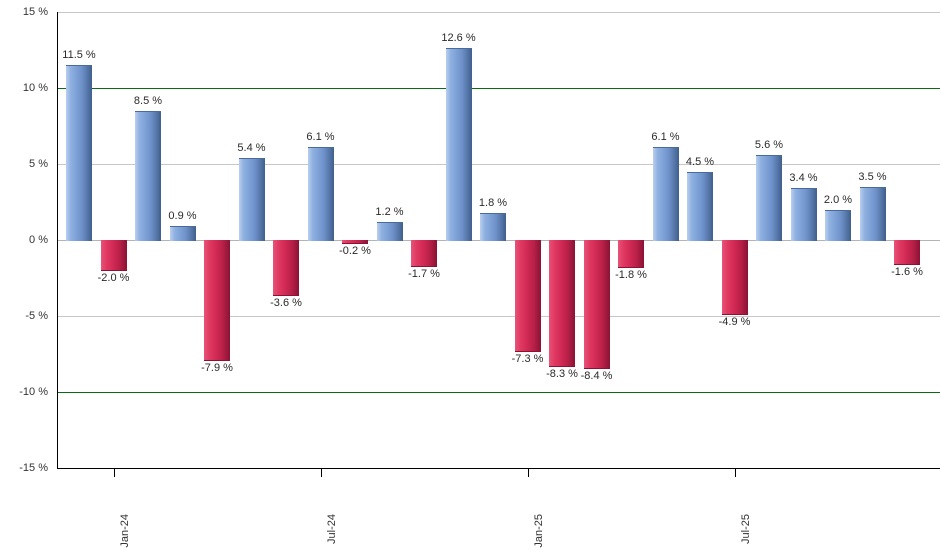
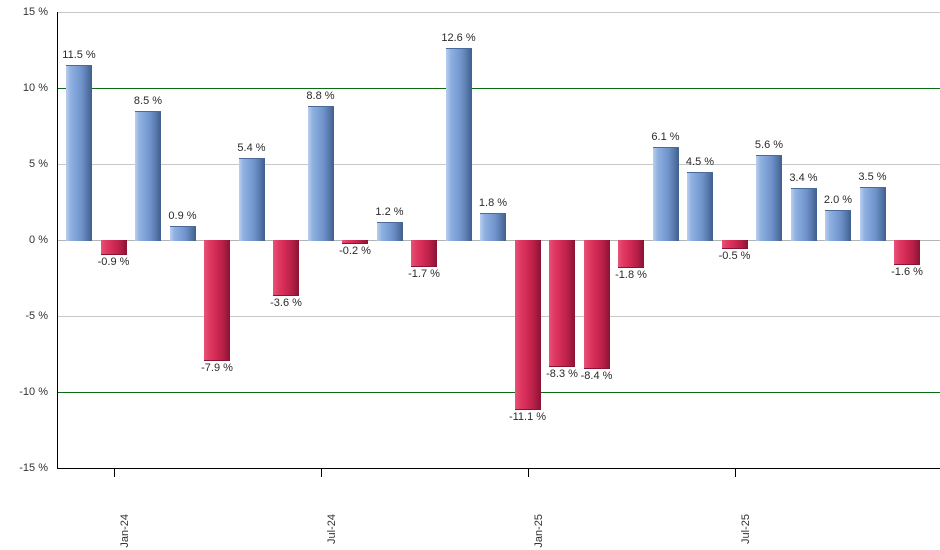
Jan-24: -2.0 -> -0.9
Jul-24: 6.1 -> 8.8
Jan-25: -7.3 -> -11.1
Jul-25: -4.9 -> -0.5
